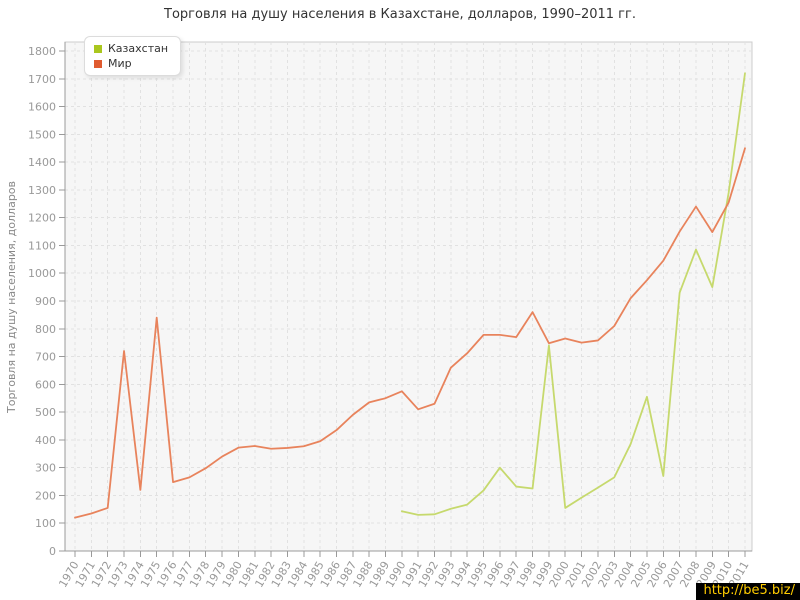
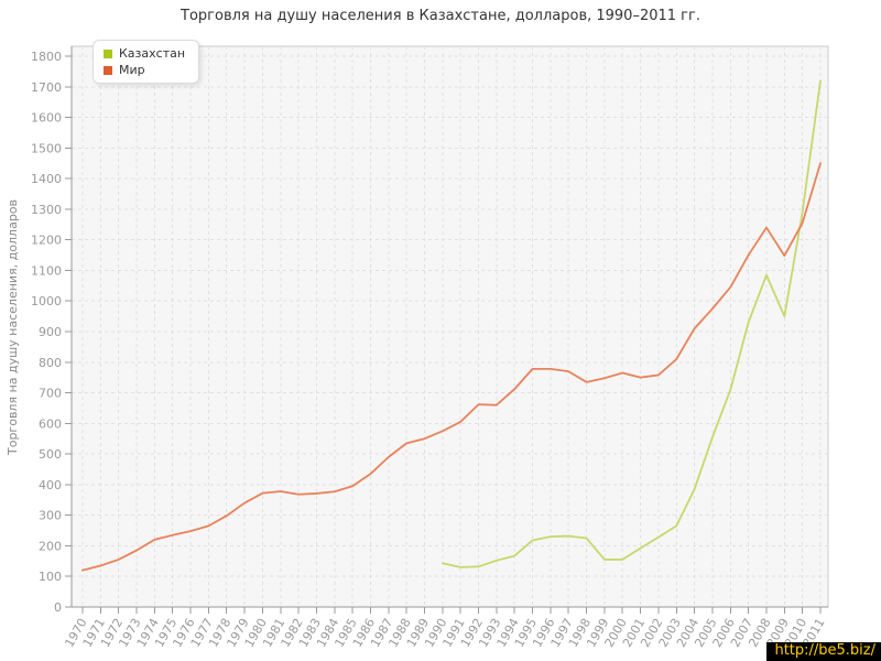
Мир/1973: 720 -> 180
Мир/1975: 840 -> 240
Мир/1991: 510 -> 600
Мир/1992: 530 -> 660
Казахстан/1996: 300 -> 230
Мир/1998: 860 -> 740
Казахстан/1999: 740 -> 160
Казахстан/2006: 270 -> 710
